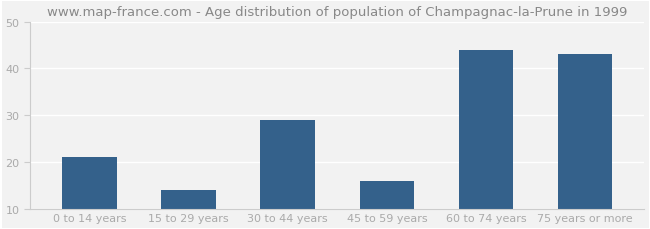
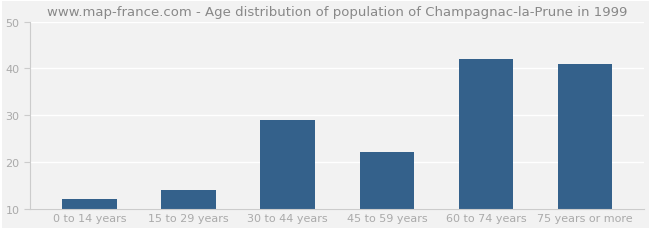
0 to 14 years: 21 -> 12
45 to 59 years: 16 -> 22
60 to 74 years: 44 -> 42
75 years or more: 43 -> 41
